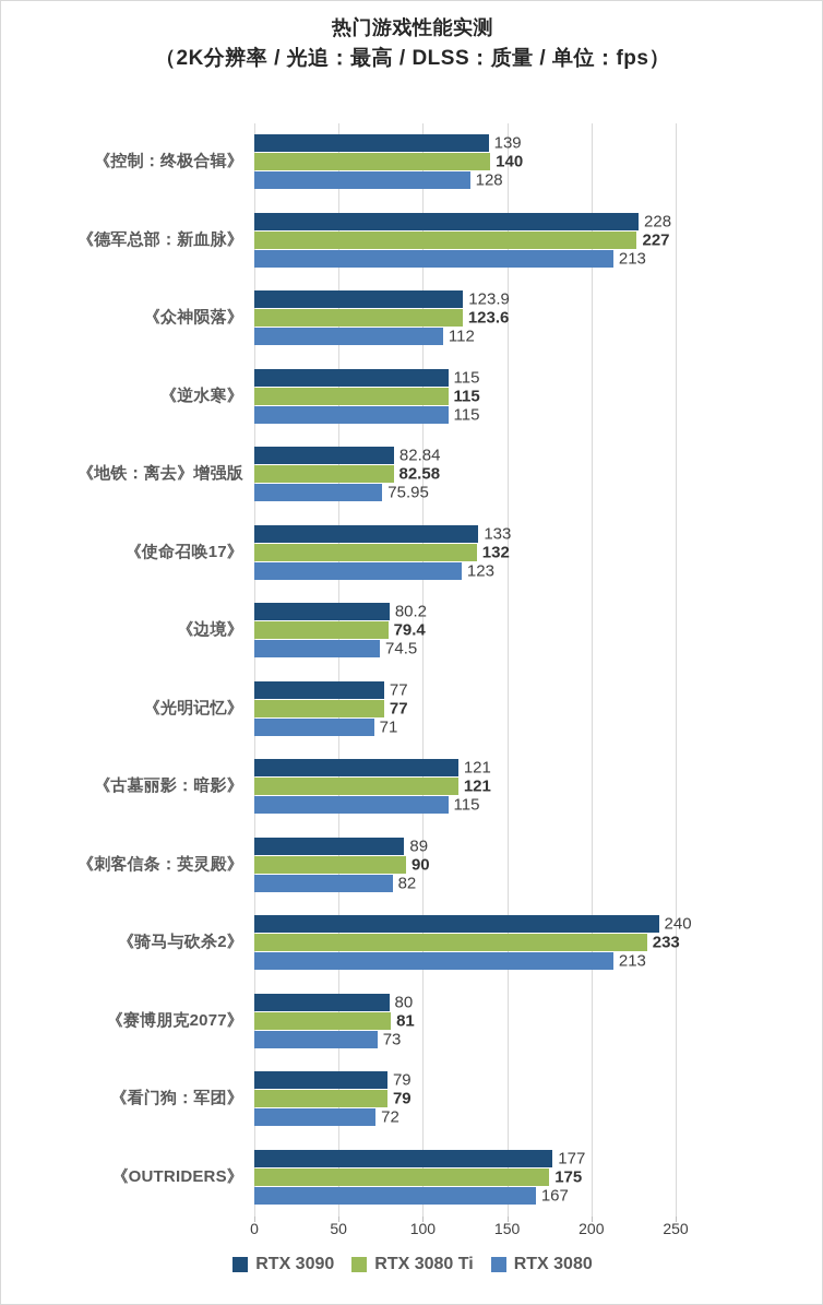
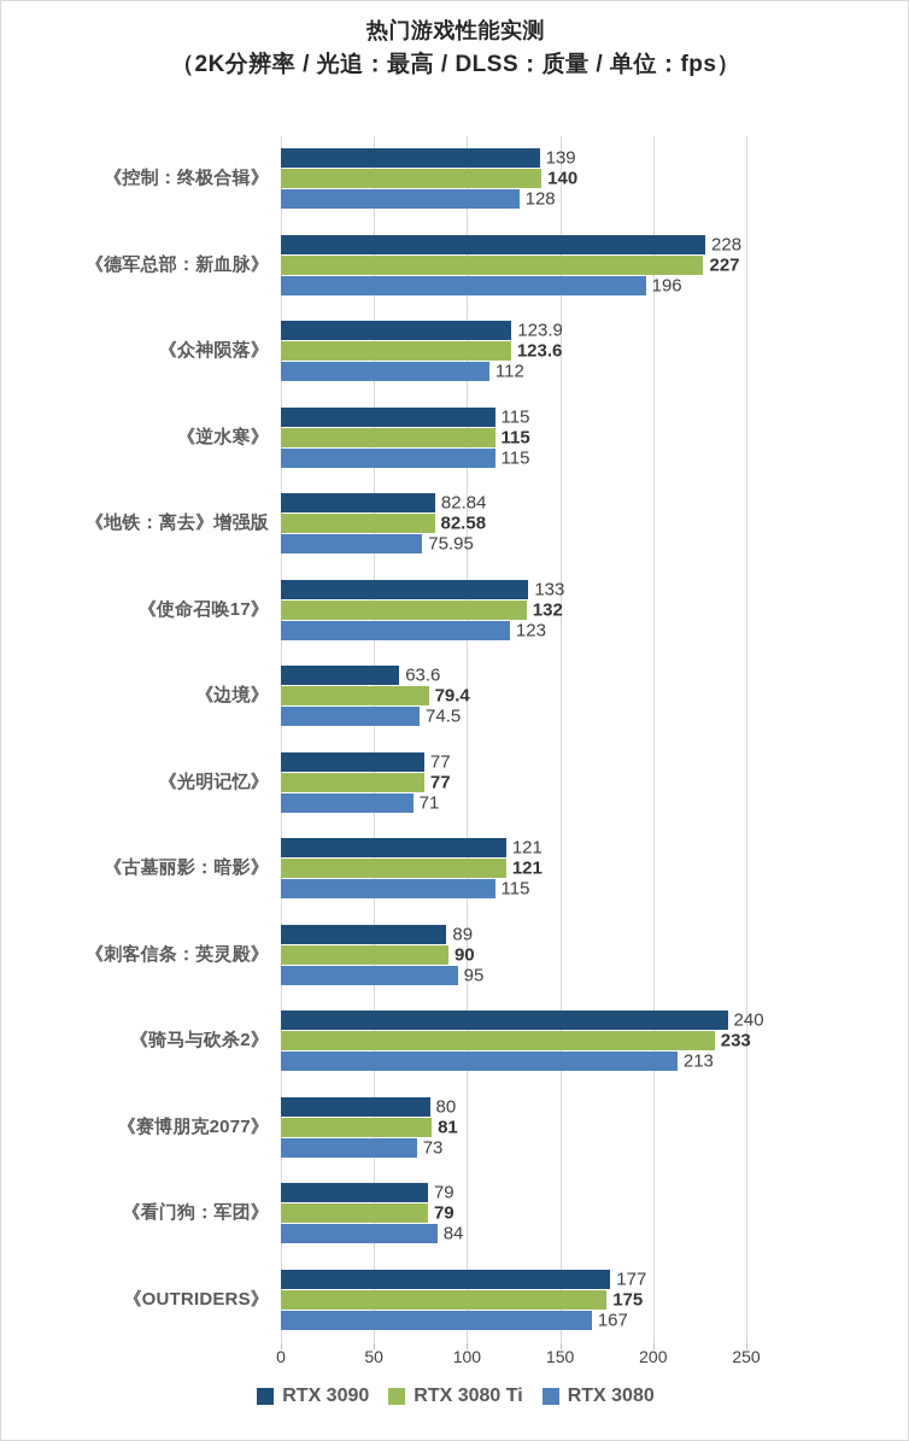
RTX 3080/《德军总部：新血脉》: 213 -> 196
RTX 3090/《边境》: 80.2 -> 63.6
RTX 3080/《刺客信条：英灵殿》: 82 -> 95
RTX 3080/《看门狗：军团》: 72 -> 84
